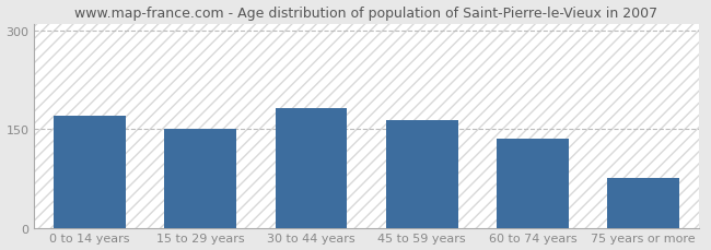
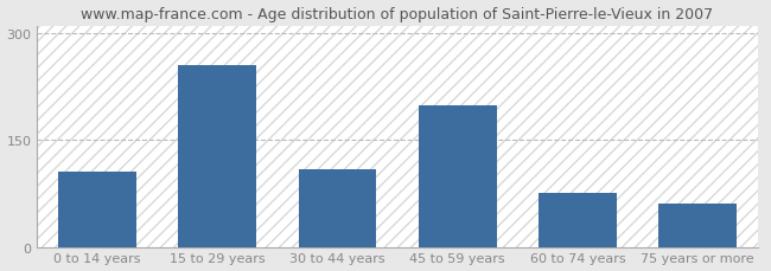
0 to 14 years: 170 -> 106
15 to 29 years: 150 -> 254
30 to 44 years: 182 -> 108
45 to 59 years: 163 -> 198
60 to 74 years: 136 -> 76
75 years or more: 75 -> 60
